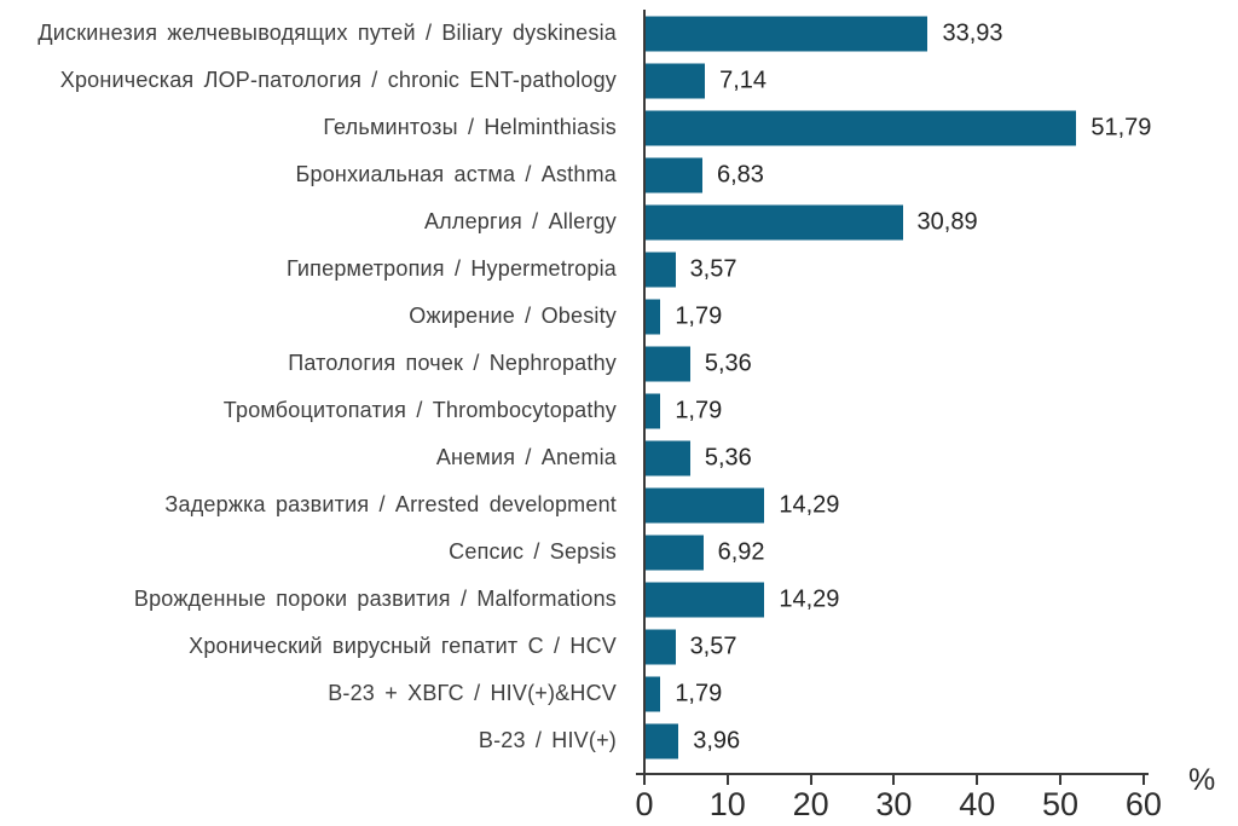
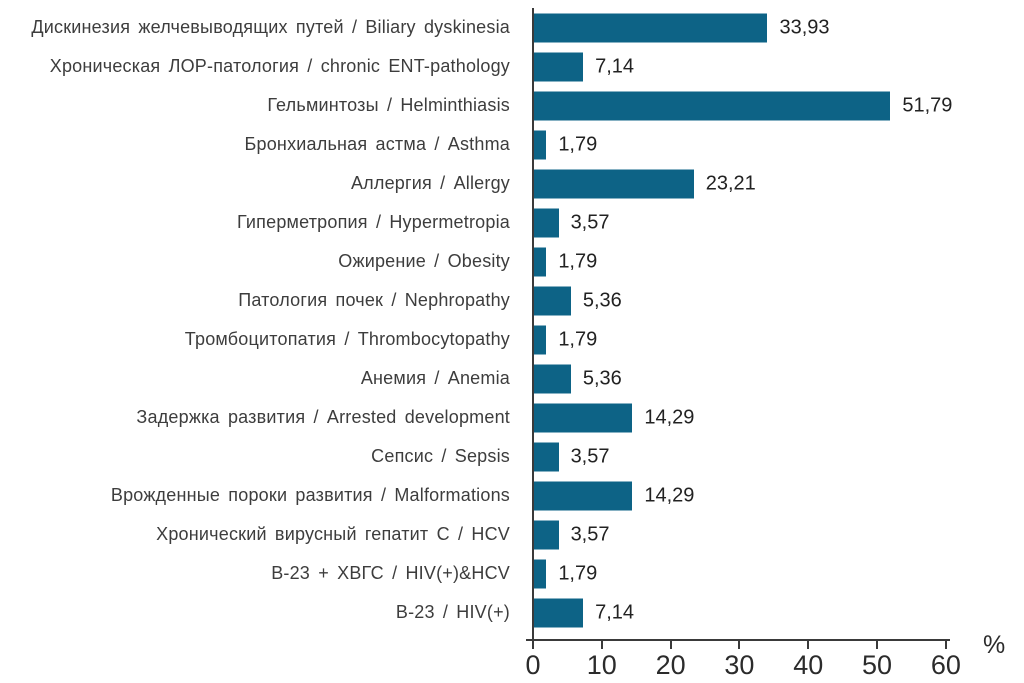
Бронхиальная астма / Asthma: 6,83 -> 1,79
Аллергия / Allergy: 30,89 -> 23,21
Сепсис / Sepsis: 6,92 -> 3,57
В-23 / HIV(+): 3,96 -> 7,14
